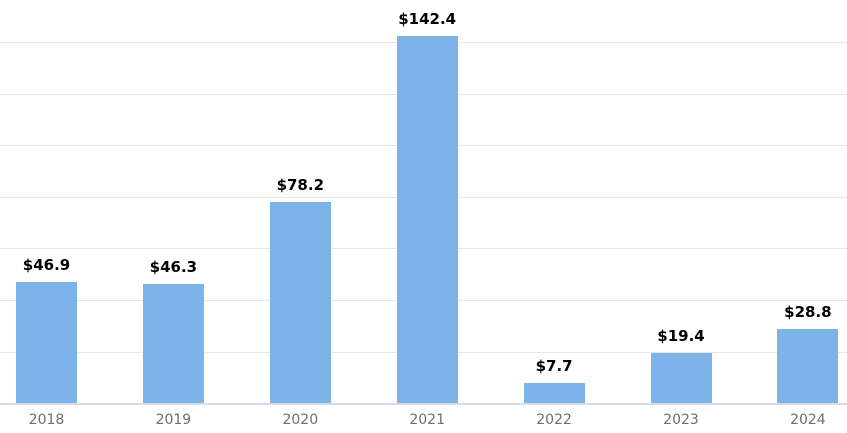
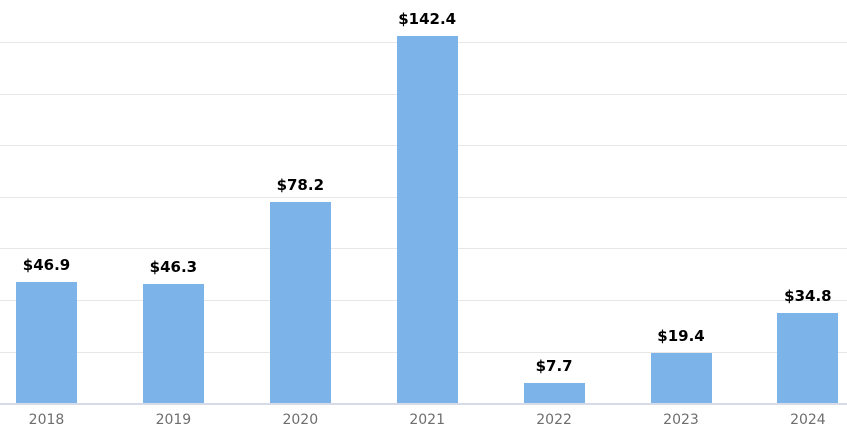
2024: $28.8 -> $34.8
